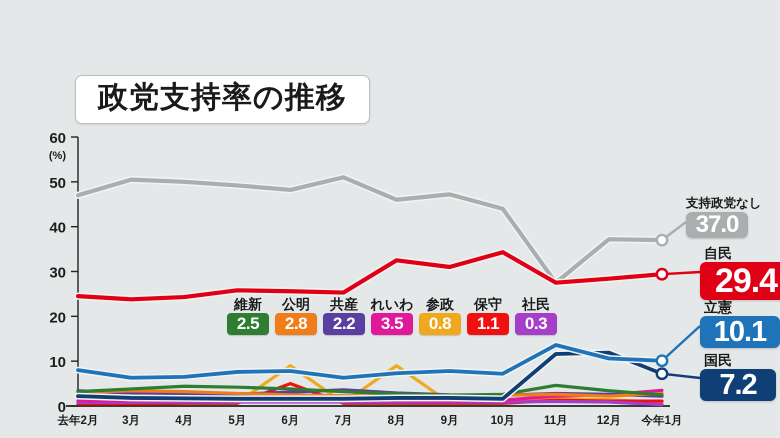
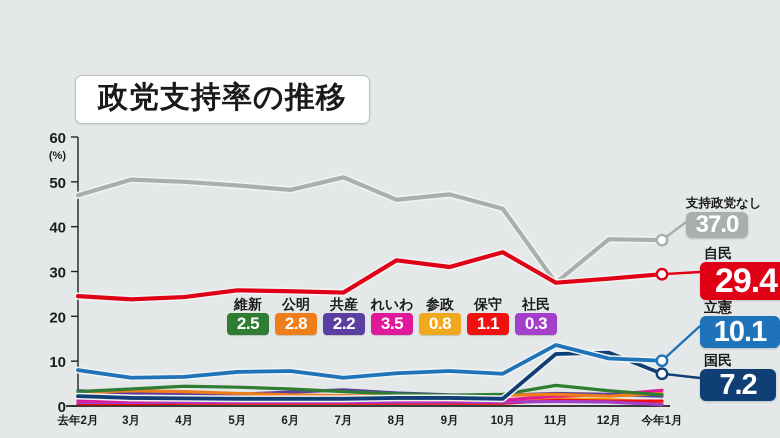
参政/6月: 9 -> 1
保守/6月: 5 -> 1
参政/8月: 9 -> 1
